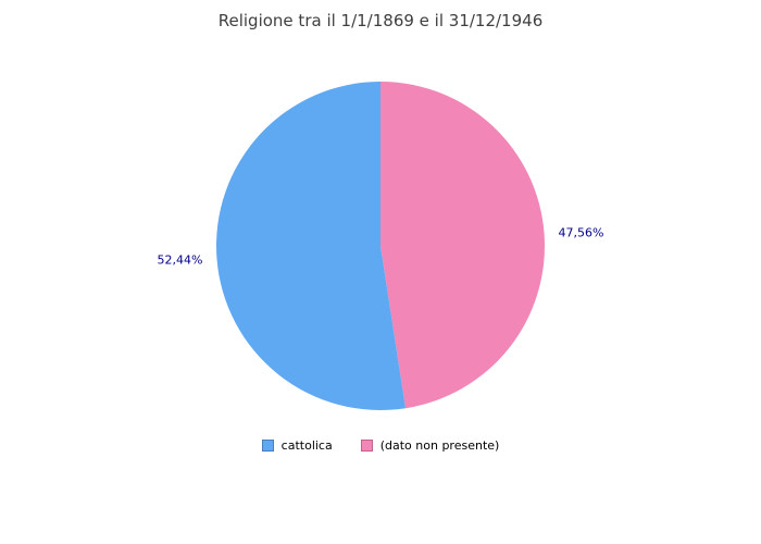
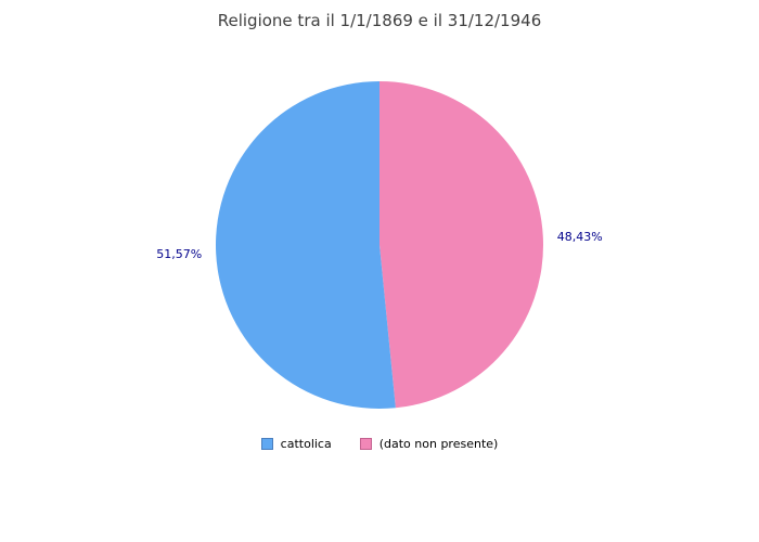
cattolica: 52,44% -> 51,57%
(dato non presente): 47,56% -> 48,43%
